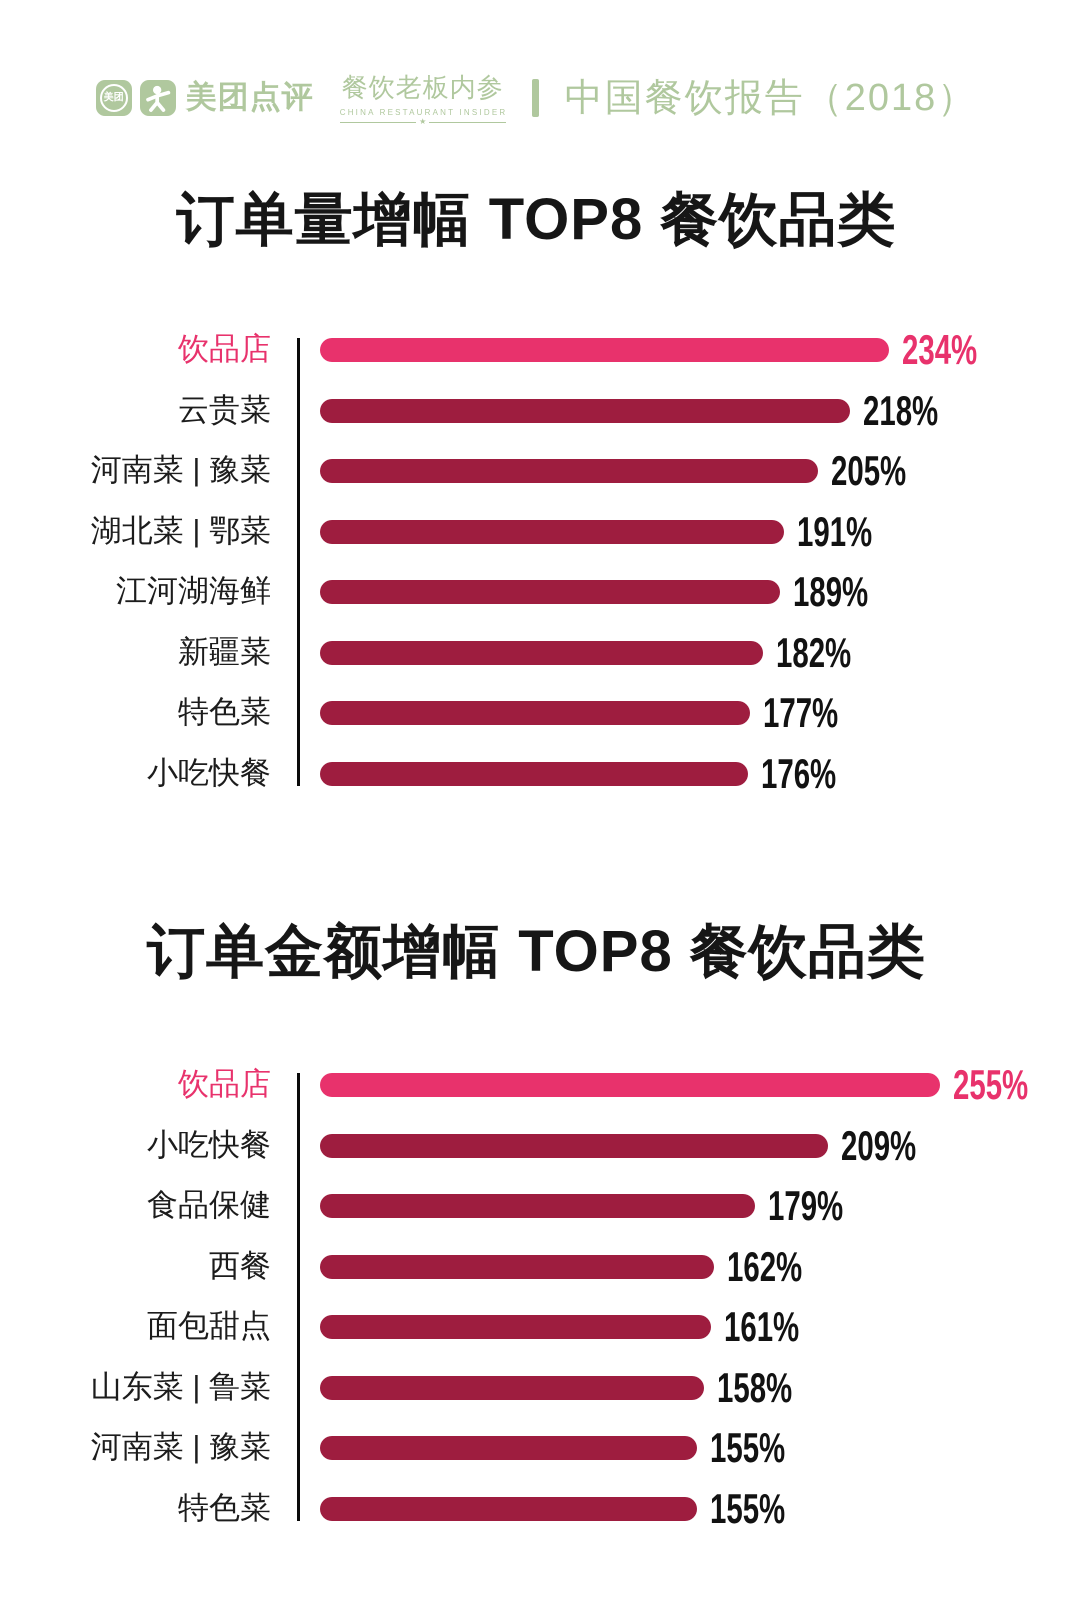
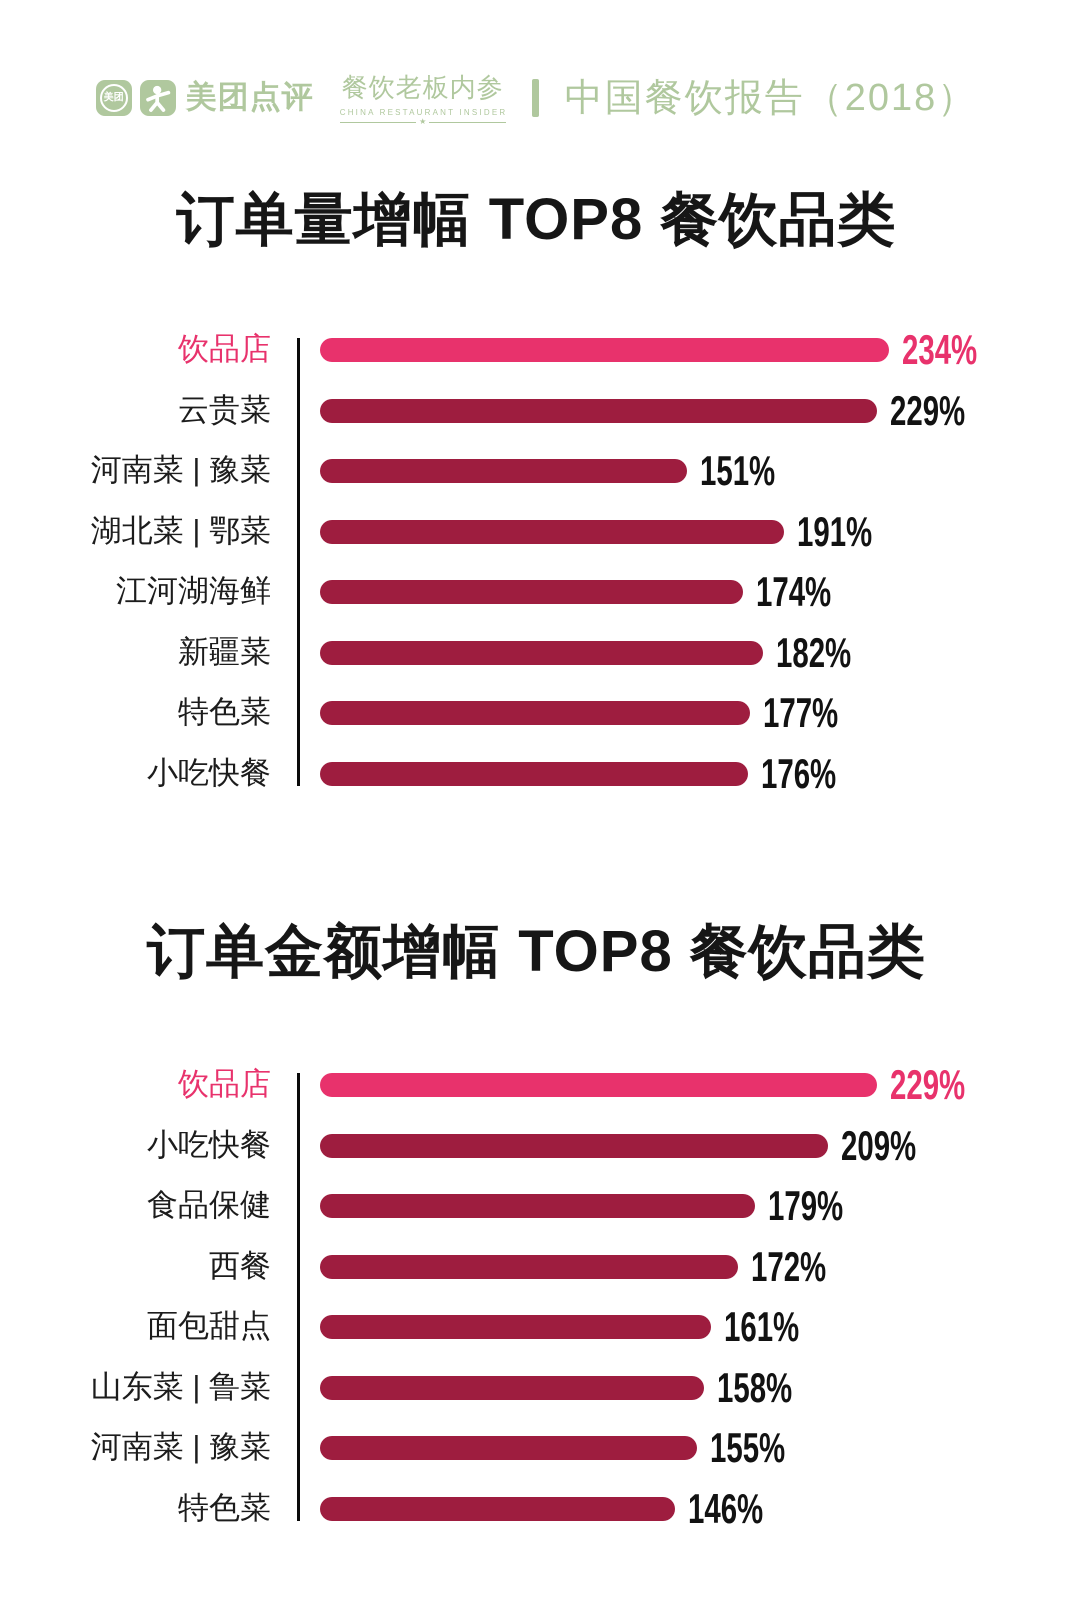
订单量增幅 TOP8 餐饮品类/云贵菜: 218% -> 229%
订单量增幅 TOP8 餐饮品类/河南菜 | 豫菜: 205% -> 151%
订单量增幅 TOP8 餐饮品类/江河湖海鲜: 189% -> 174%
订单金额增幅 TOP8 餐饮品类/饮品店: 255% -> 229%
订单金额增幅 TOP8 餐饮品类/西餐: 162% -> 172%
订单金额增幅 TOP8 餐饮品类/特色菜: 155% -> 146%
